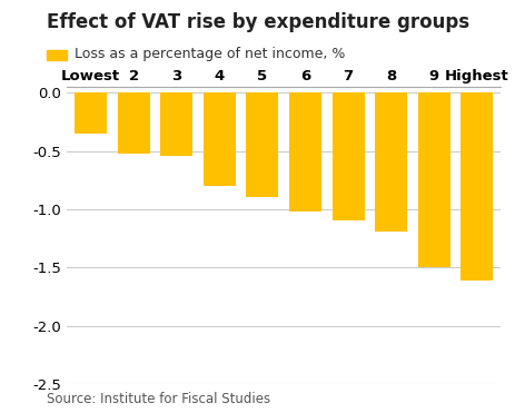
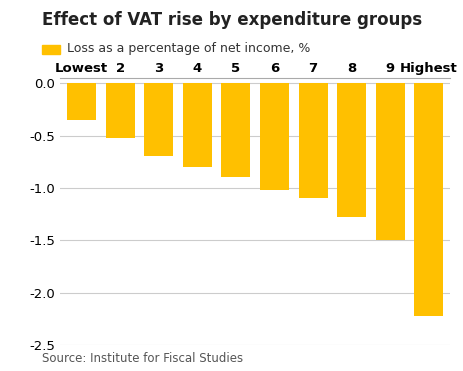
3: -0.54 -> -0.70
8: -1.19 -> -1.28
Highest: -1.61 -> -2.22
